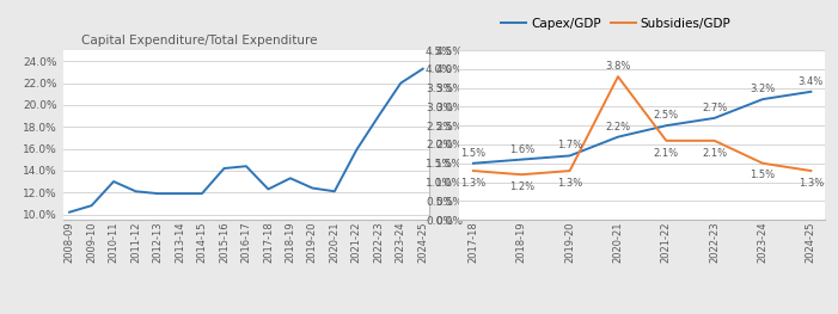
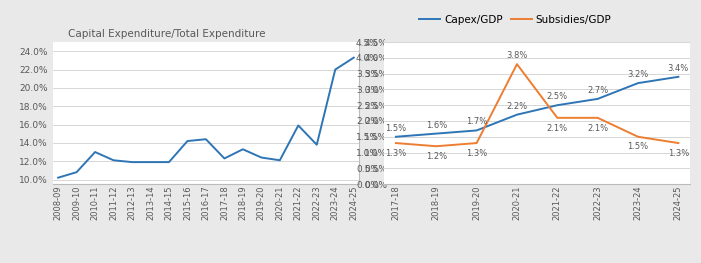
Capital Expenditure/Total Expenditure/2022-23: 19.0% -> 13.8%
